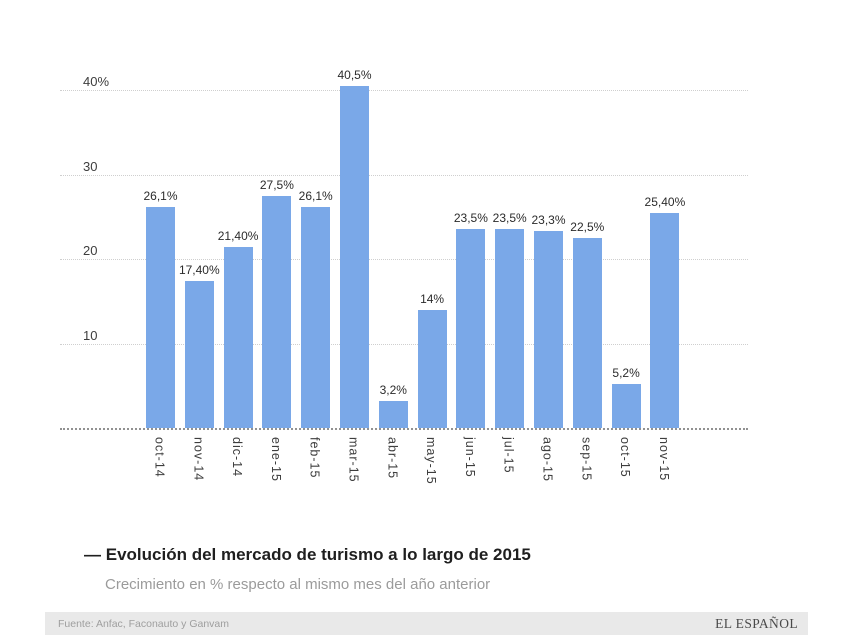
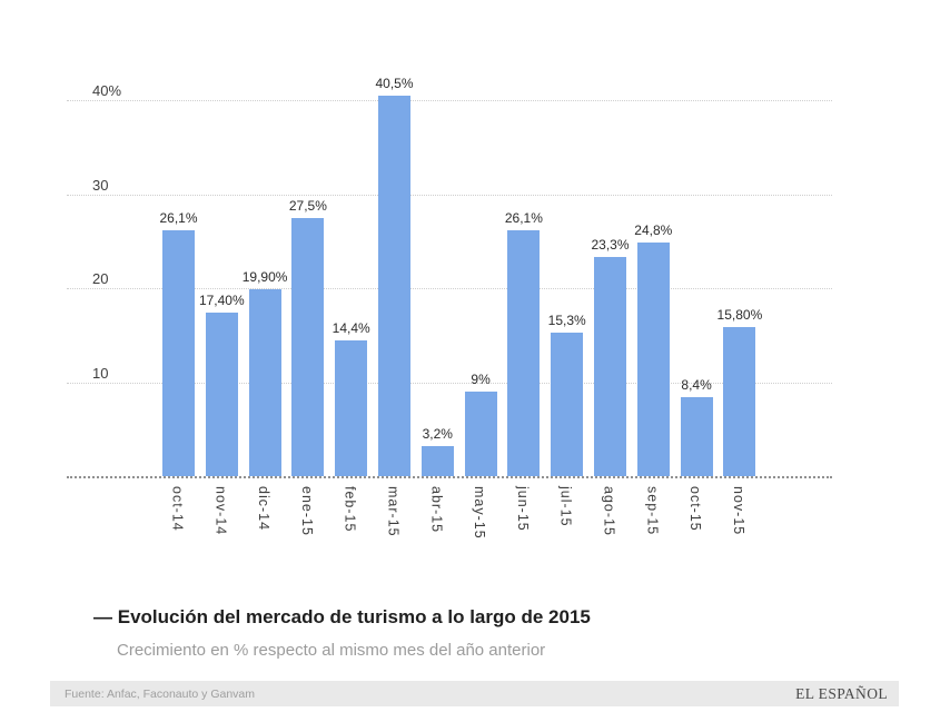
dic-14: 21,40% -> 19,90%
feb-15: 26,1% -> 14,4%
may-15: 14% -> 9%
jun-15: 23,5% -> 26,1%
jul-15: 23,5% -> 15,3%
sep-15: 22,5% -> 24,8%
oct-15: 5,2% -> 8,4%
nov-15: 25,40% -> 15,80%
